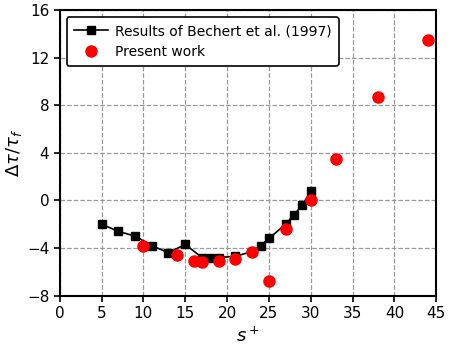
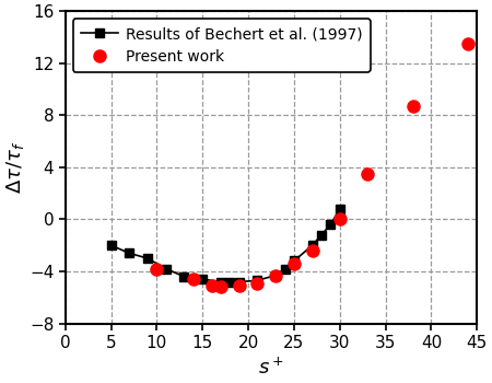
Results of Bechert et al. (1997)/15: -3.7 -> -4.6
Present work/25: -6.8 -> -3.4
